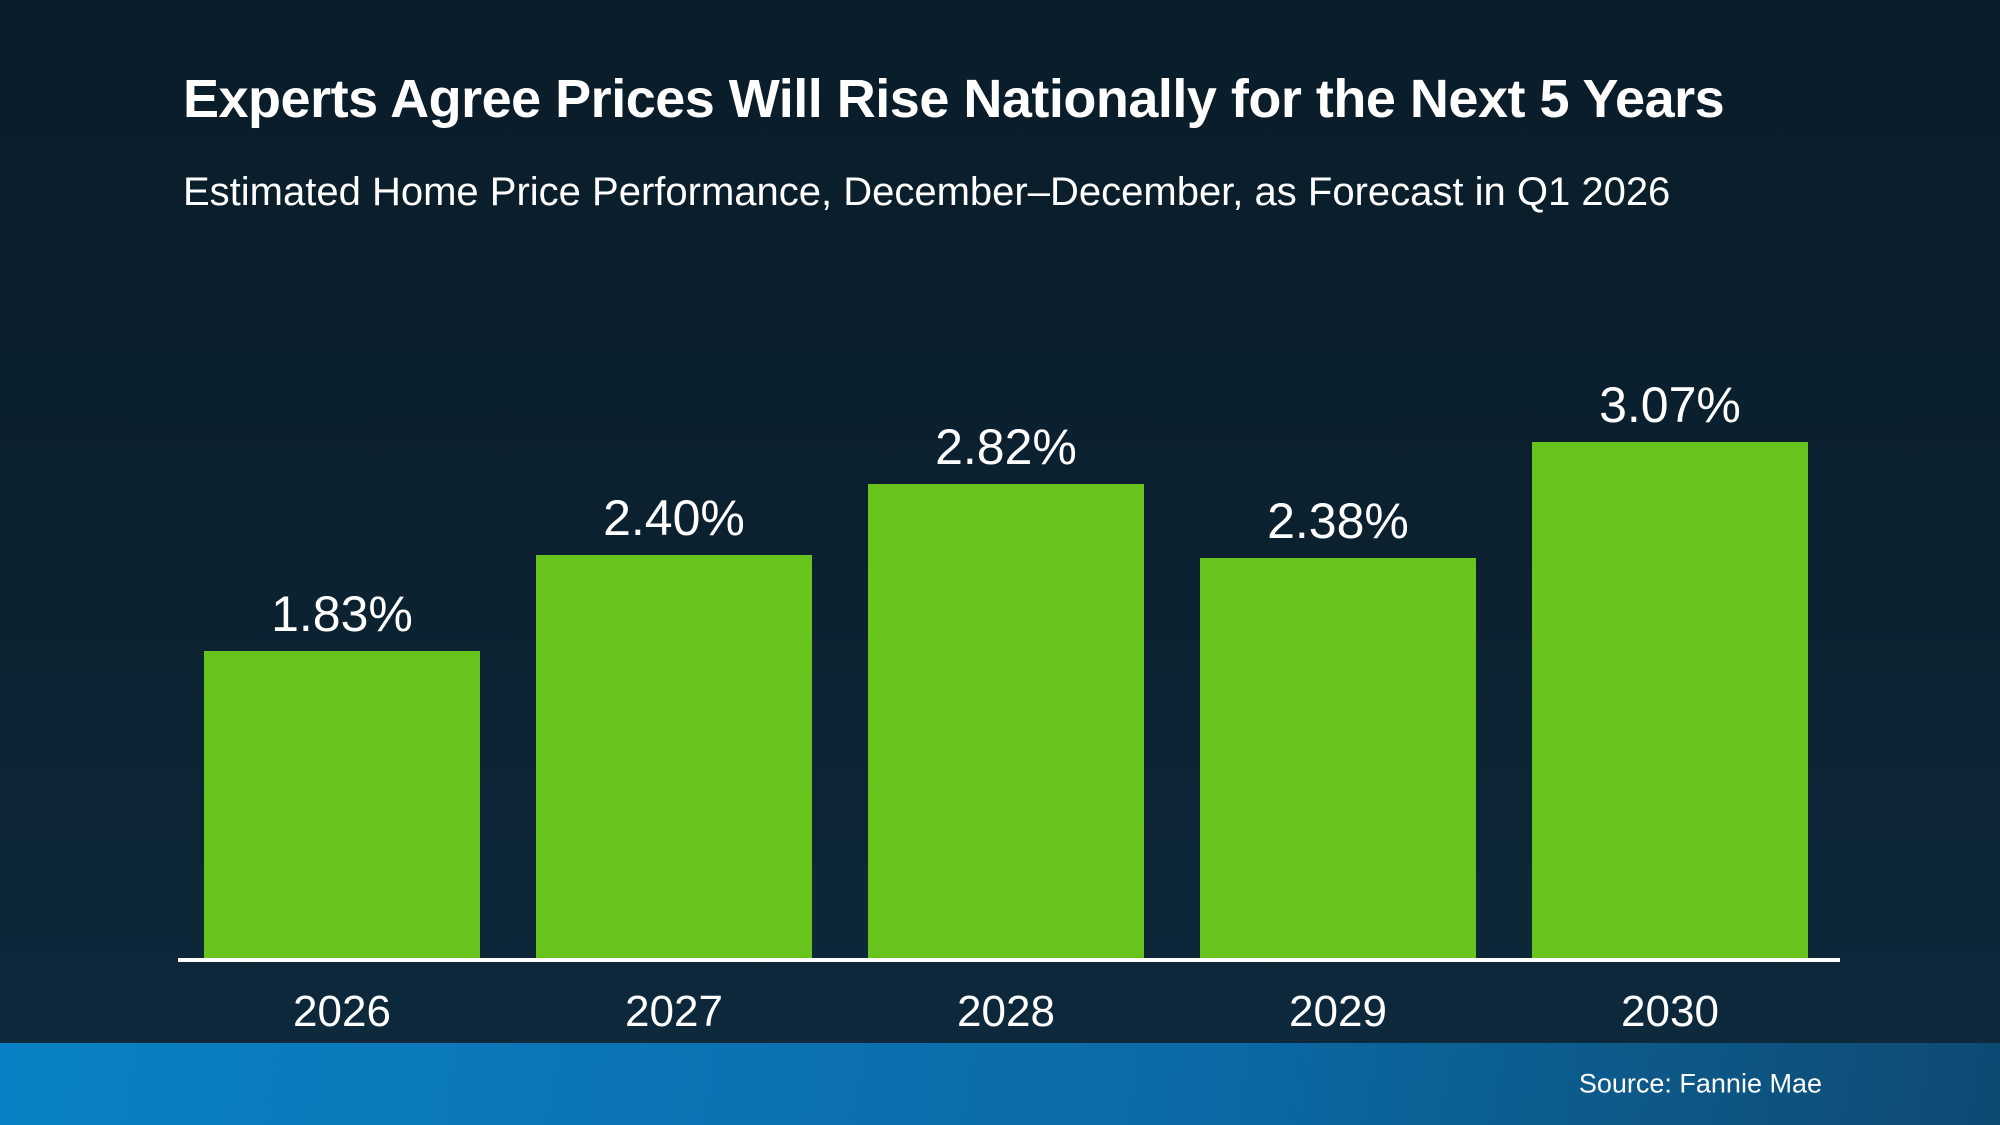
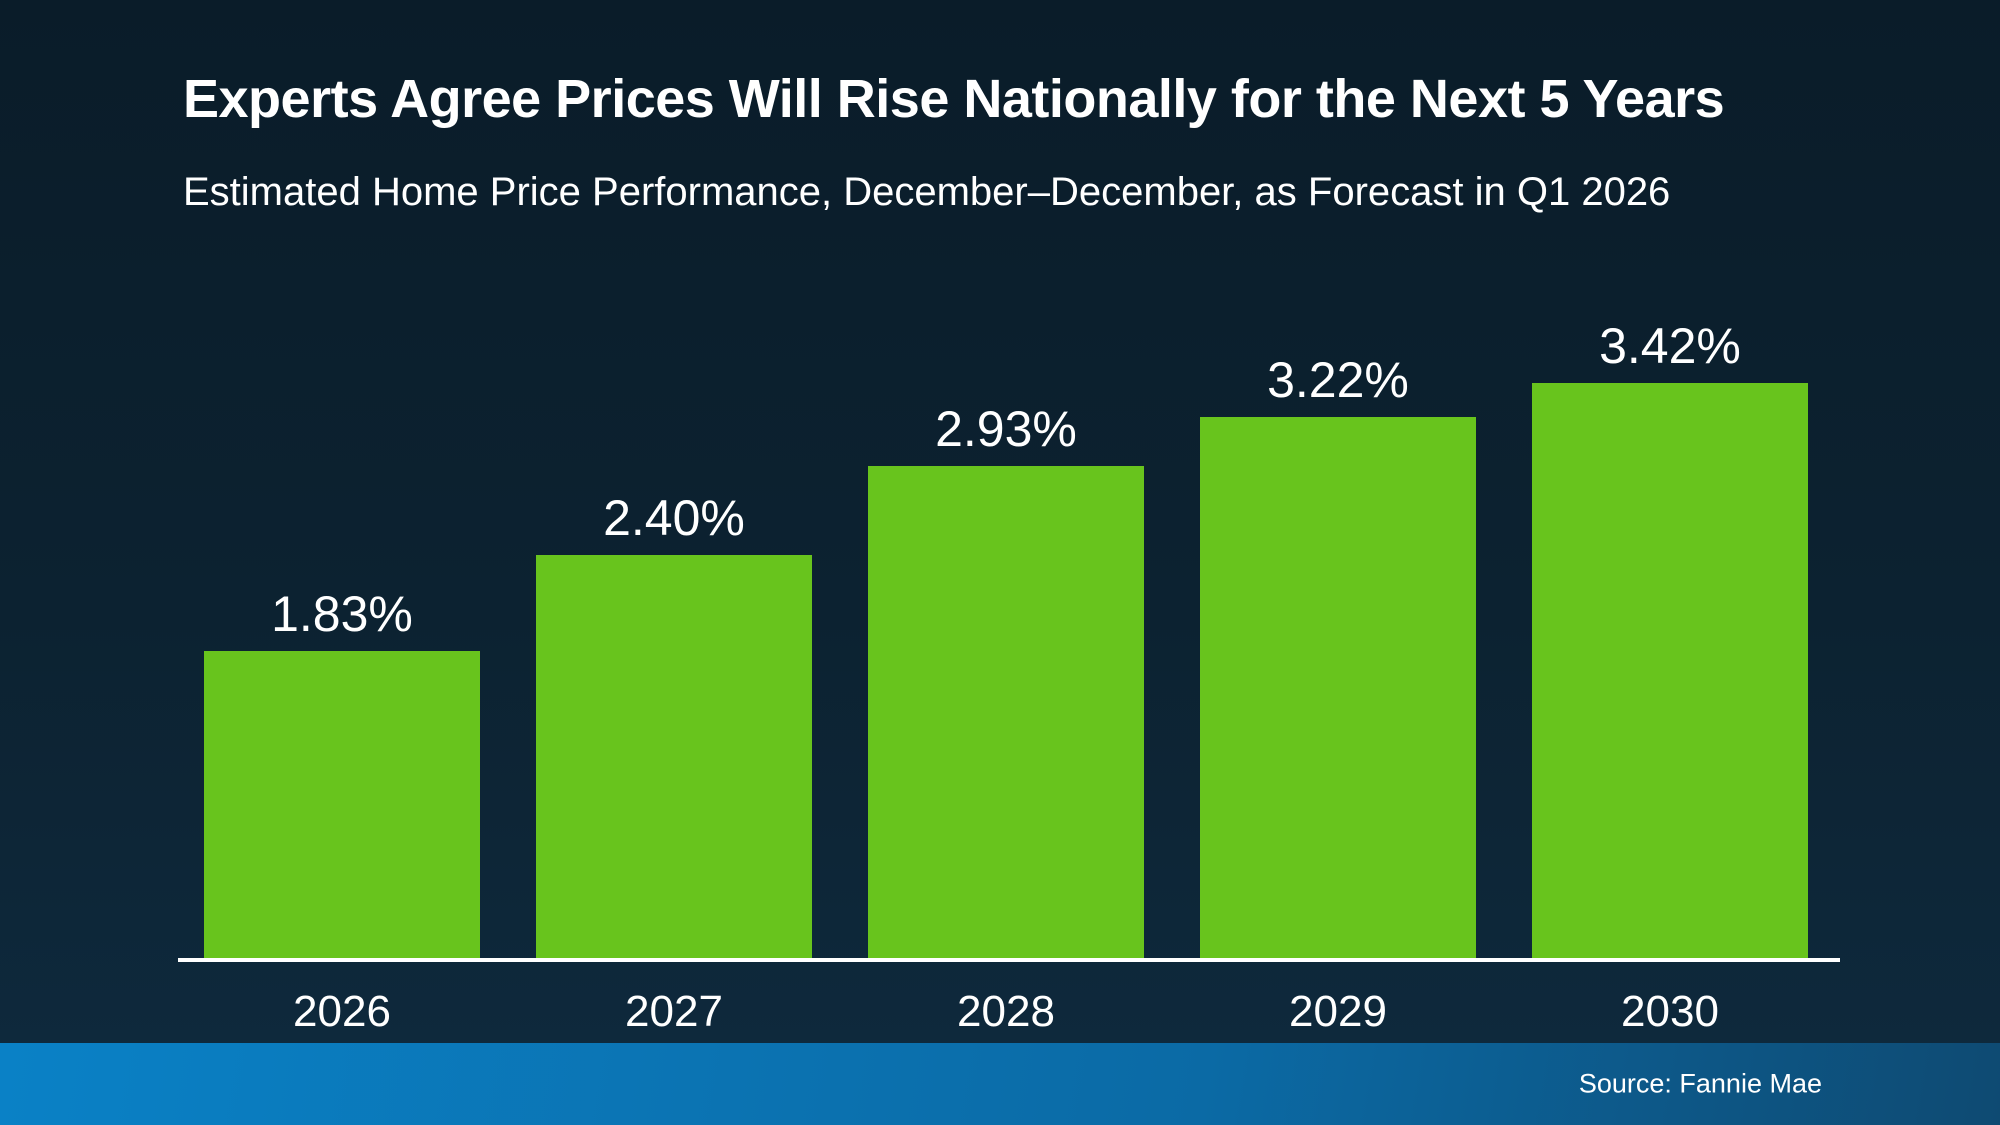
2028: 2.82% -> 2.93%
2029: 2.38% -> 3.22%
2030: 3.07% -> 3.42%
